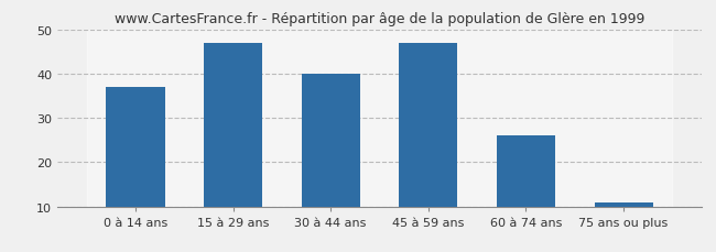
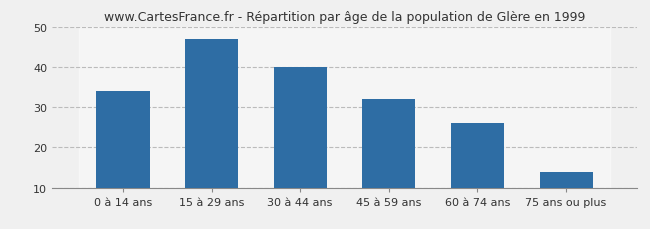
0 à 14 ans: 37 -> 34
45 à 59 ans: 47 -> 32
75 ans ou plus: 11 -> 14
